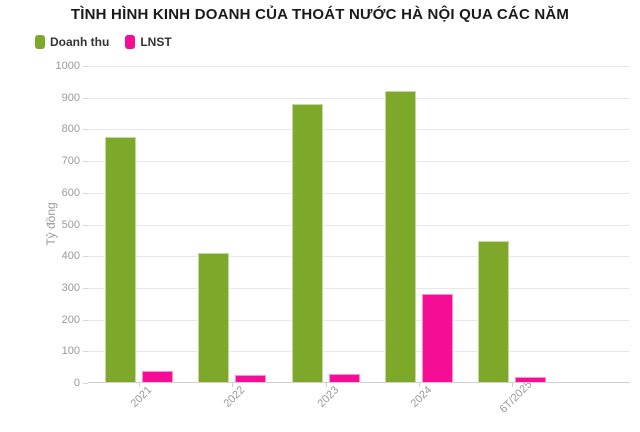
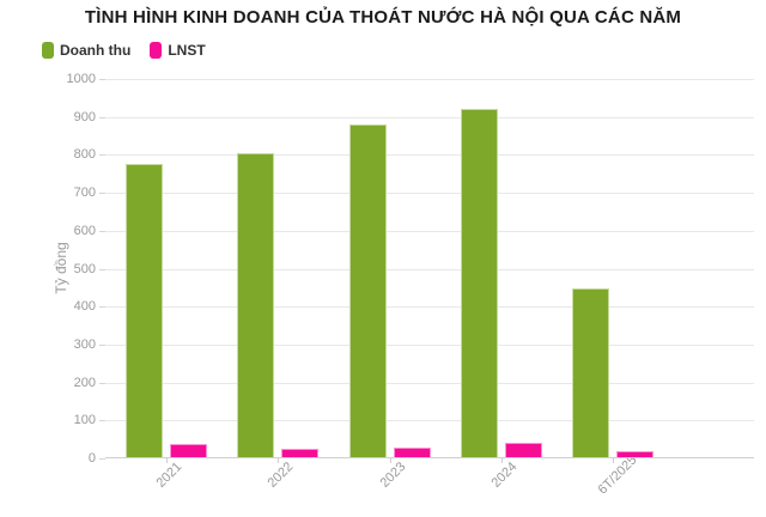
Doanh thu/2022: 410 -> 810
LNST/2024: 280 -> 40
